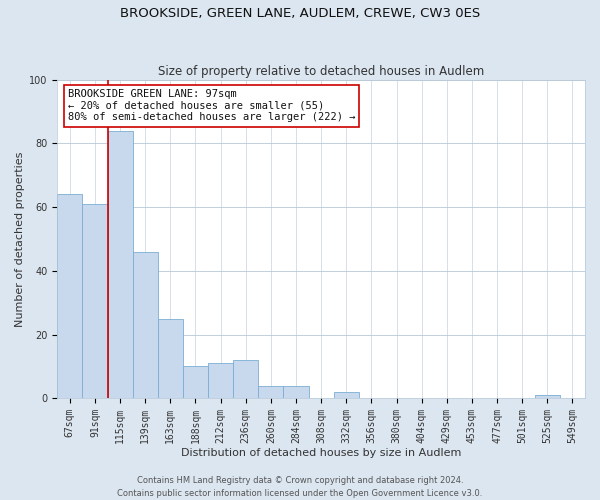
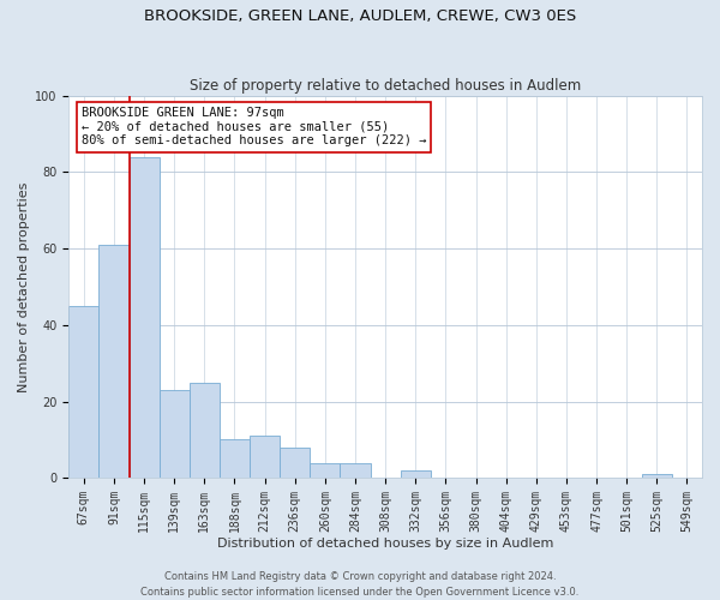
67sqm: 64 -> 45
139sqm: 46 -> 23
236sqm: 12 -> 8
